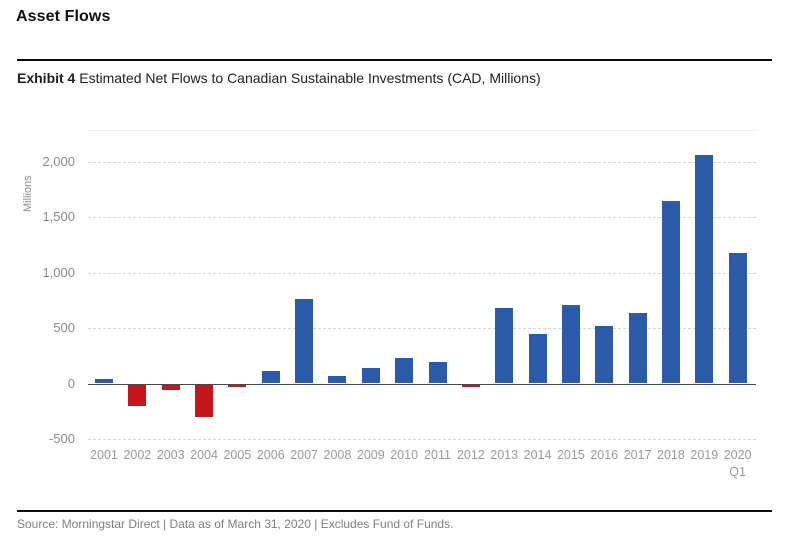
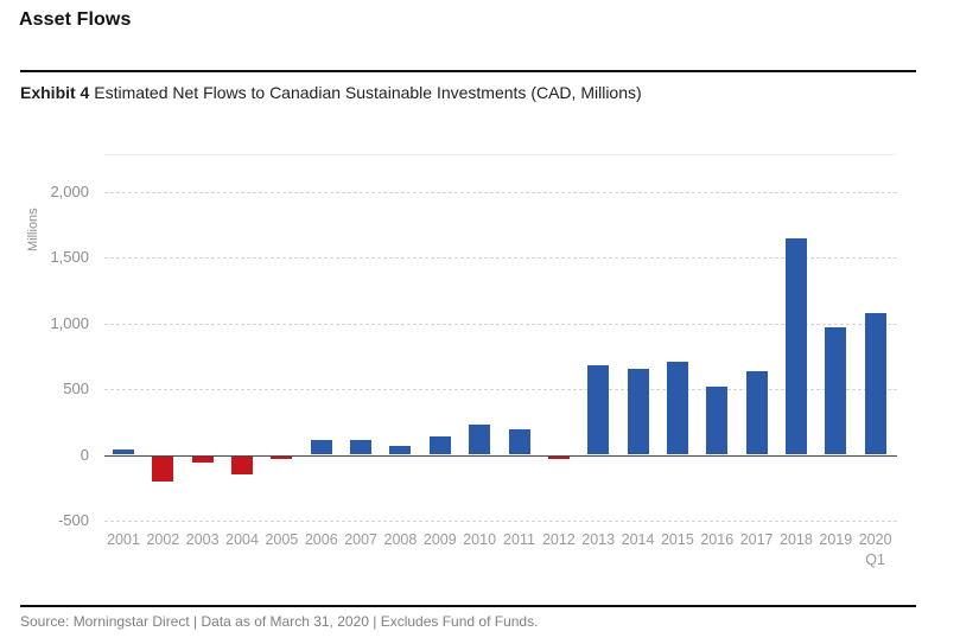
2004: -300 -> -150
2007: 760 -> 120
2014: 450 -> 650
2019: 2060 -> 970
2020: 1180 -> 1080
